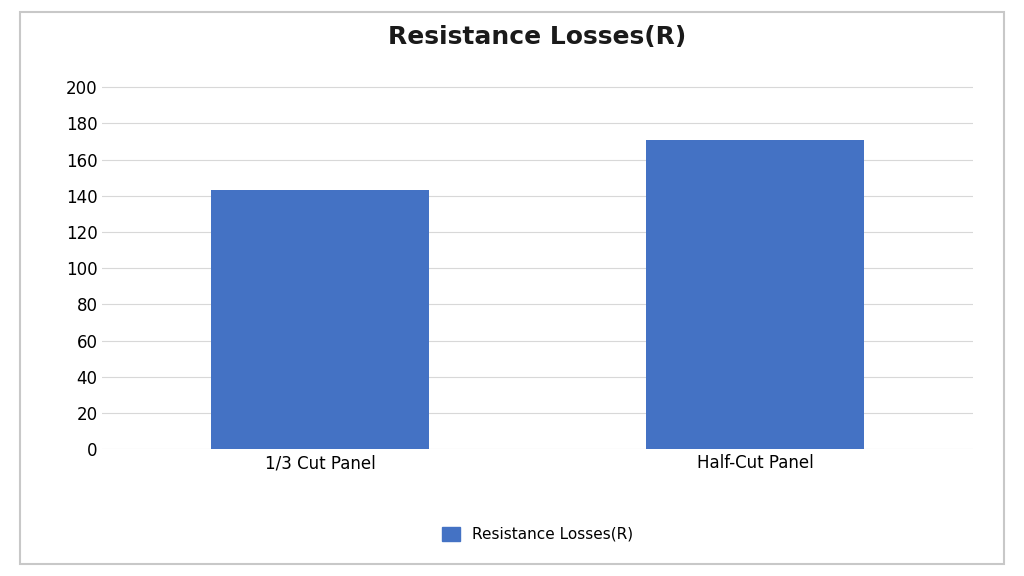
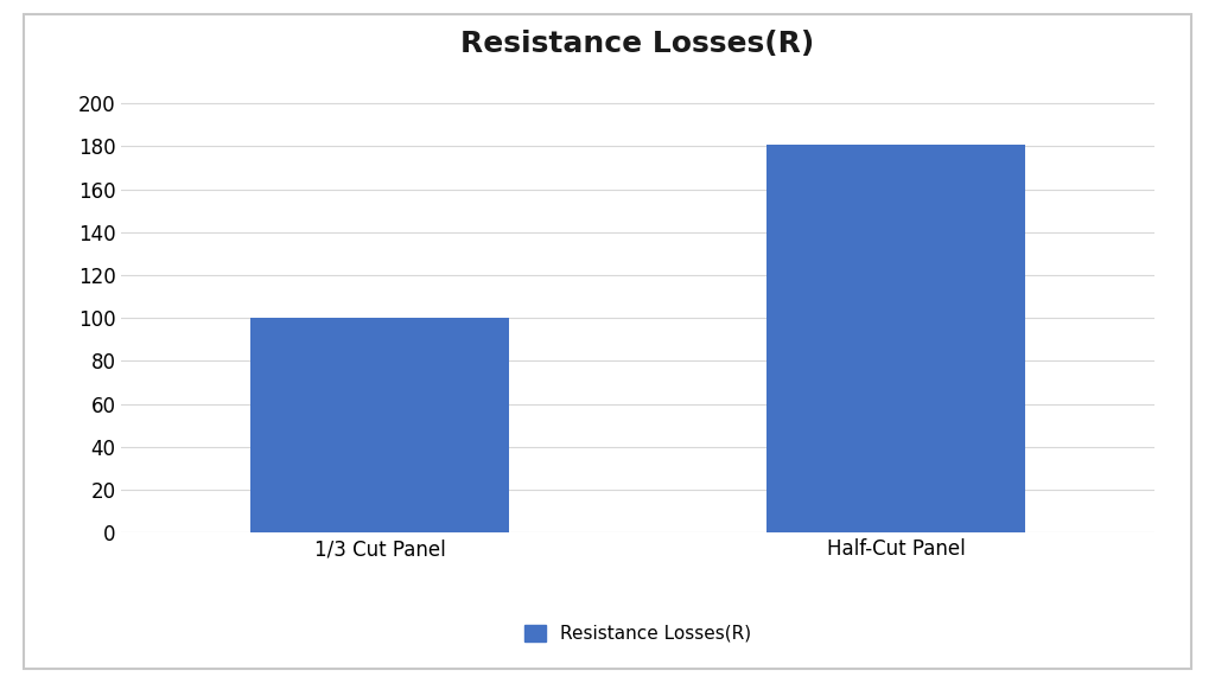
1/3 Cut Panel: 143 -> 100
Half-Cut Panel: 171 -> 181
